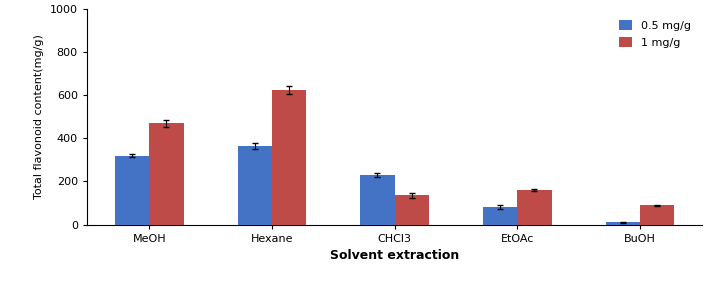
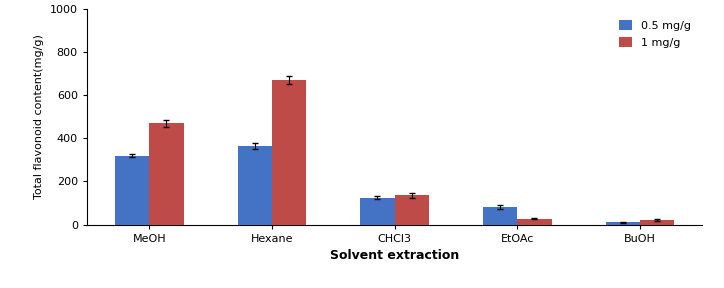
1 mg/g/Hexane: 625 -> 668
0.5 mg/g/CHCl3: 230 -> 125
1 mg/g/EtOAc: 160 -> 28
1 mg/g/BuOH: 90 -> 22
